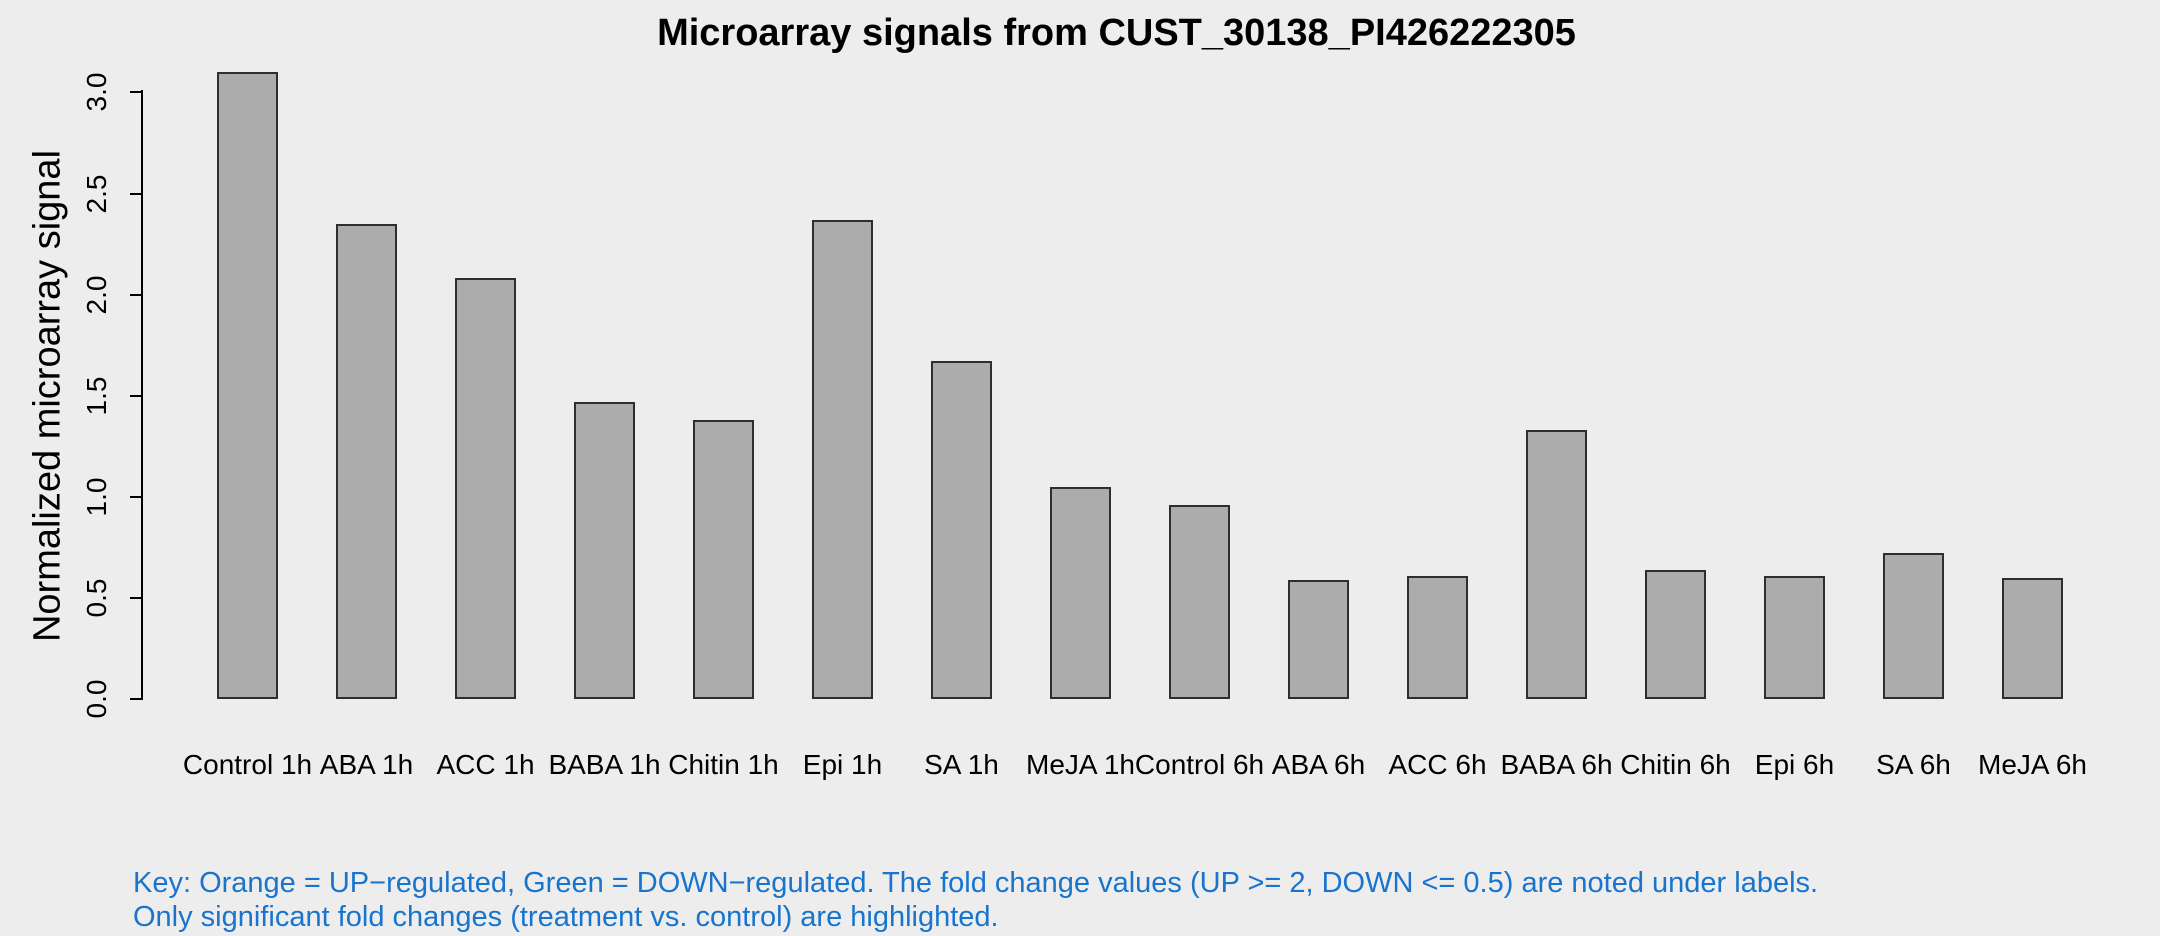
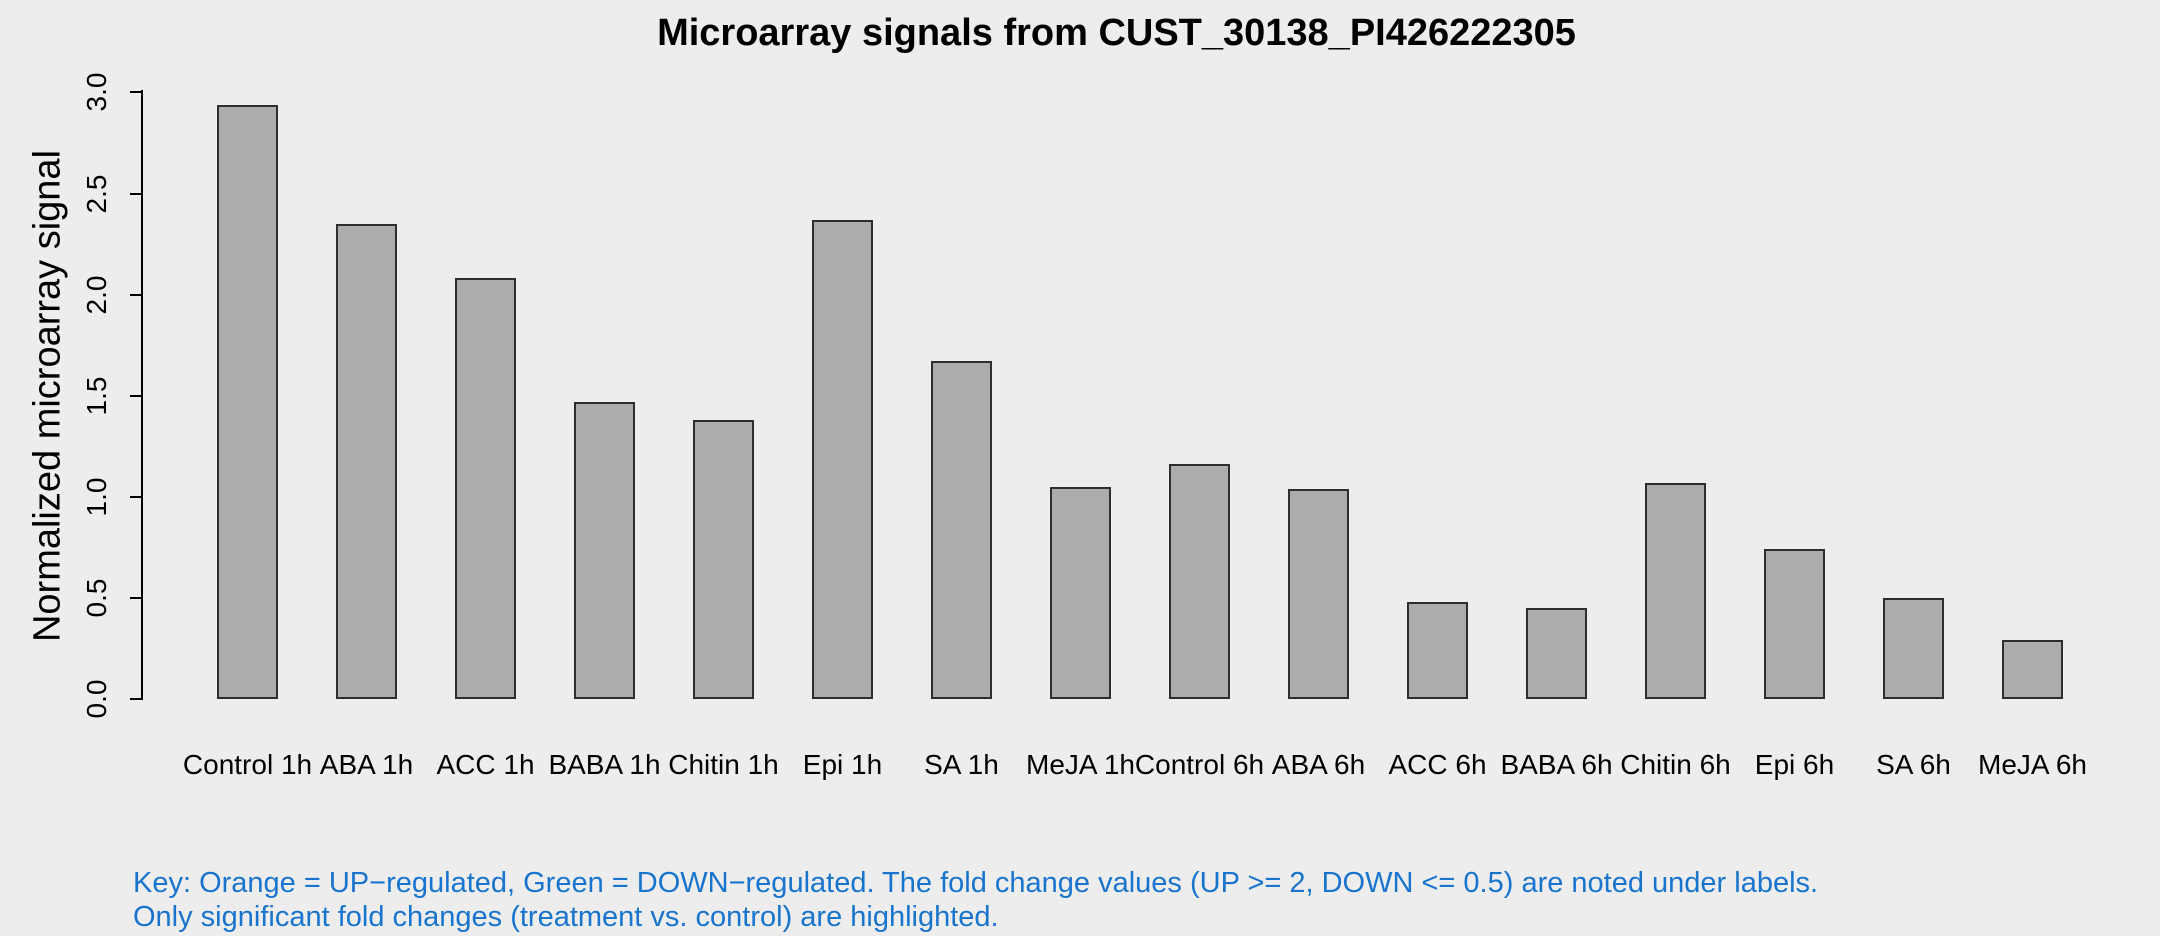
Control 1h: 3.10 -> 2.94
Control 6h: 0.96 -> 1.16
ABA 6h: 0.59 -> 1.04
ACC 6h: 0.61 -> 0.48
BABA 6h: 1.33 -> 0.45
Chitin 6h: 0.64 -> 1.07
Epi 6h: 0.61 -> 0.74
SA 6h: 0.72 -> 0.50
MeJA 6h: 0.60 -> 0.29
